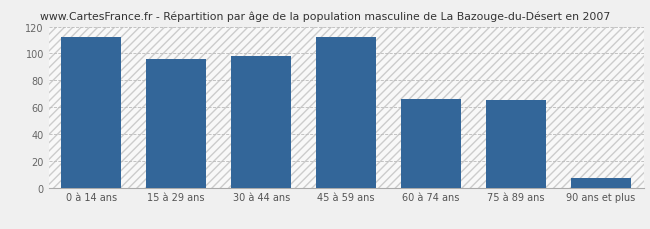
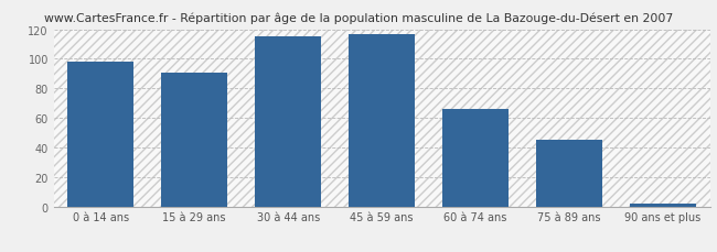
0 à 14 ans: 112 -> 98
15 à 29 ans: 96 -> 91
30 à 44 ans: 98 -> 115
45 à 59 ans: 112 -> 117
75 à 89 ans: 65 -> 45
90 ans et plus: 7 -> 2
